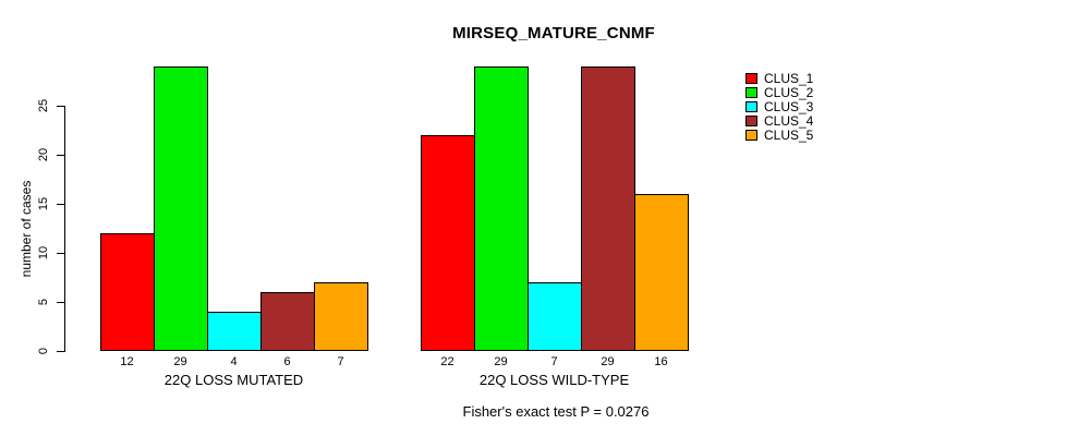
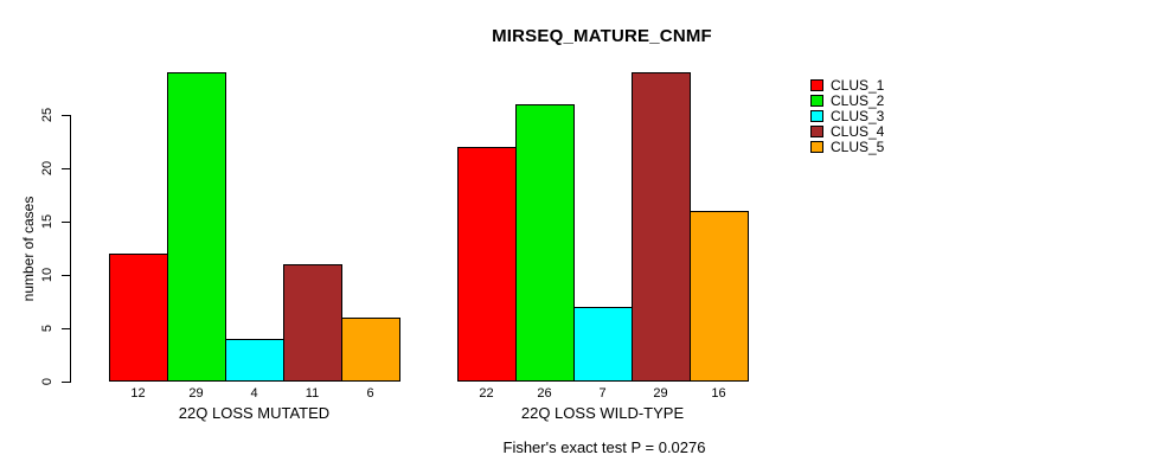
CLUS_4/22Q LOSS MUTATED: 6 -> 11
CLUS_5/22Q LOSS MUTATED: 7 -> 6
CLUS_2/22Q LOSS WILD-TYPE: 29 -> 26
